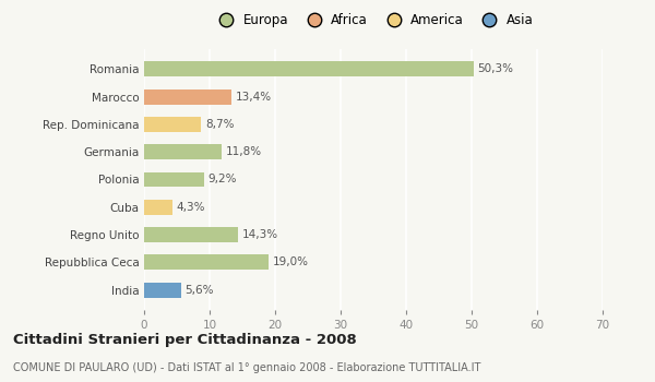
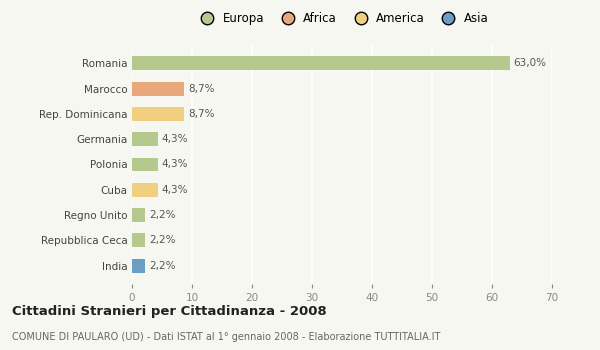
Romania: 50,3% -> 63,0%
Marocco: 13,4% -> 8,7%
Germania: 11,8% -> 4,3%
Polonia: 9,2% -> 4,3%
Regno Unito: 14,3% -> 2,2%
Repubblica Ceca: 19,0% -> 2,2%
India: 5,6% -> 2,2%
